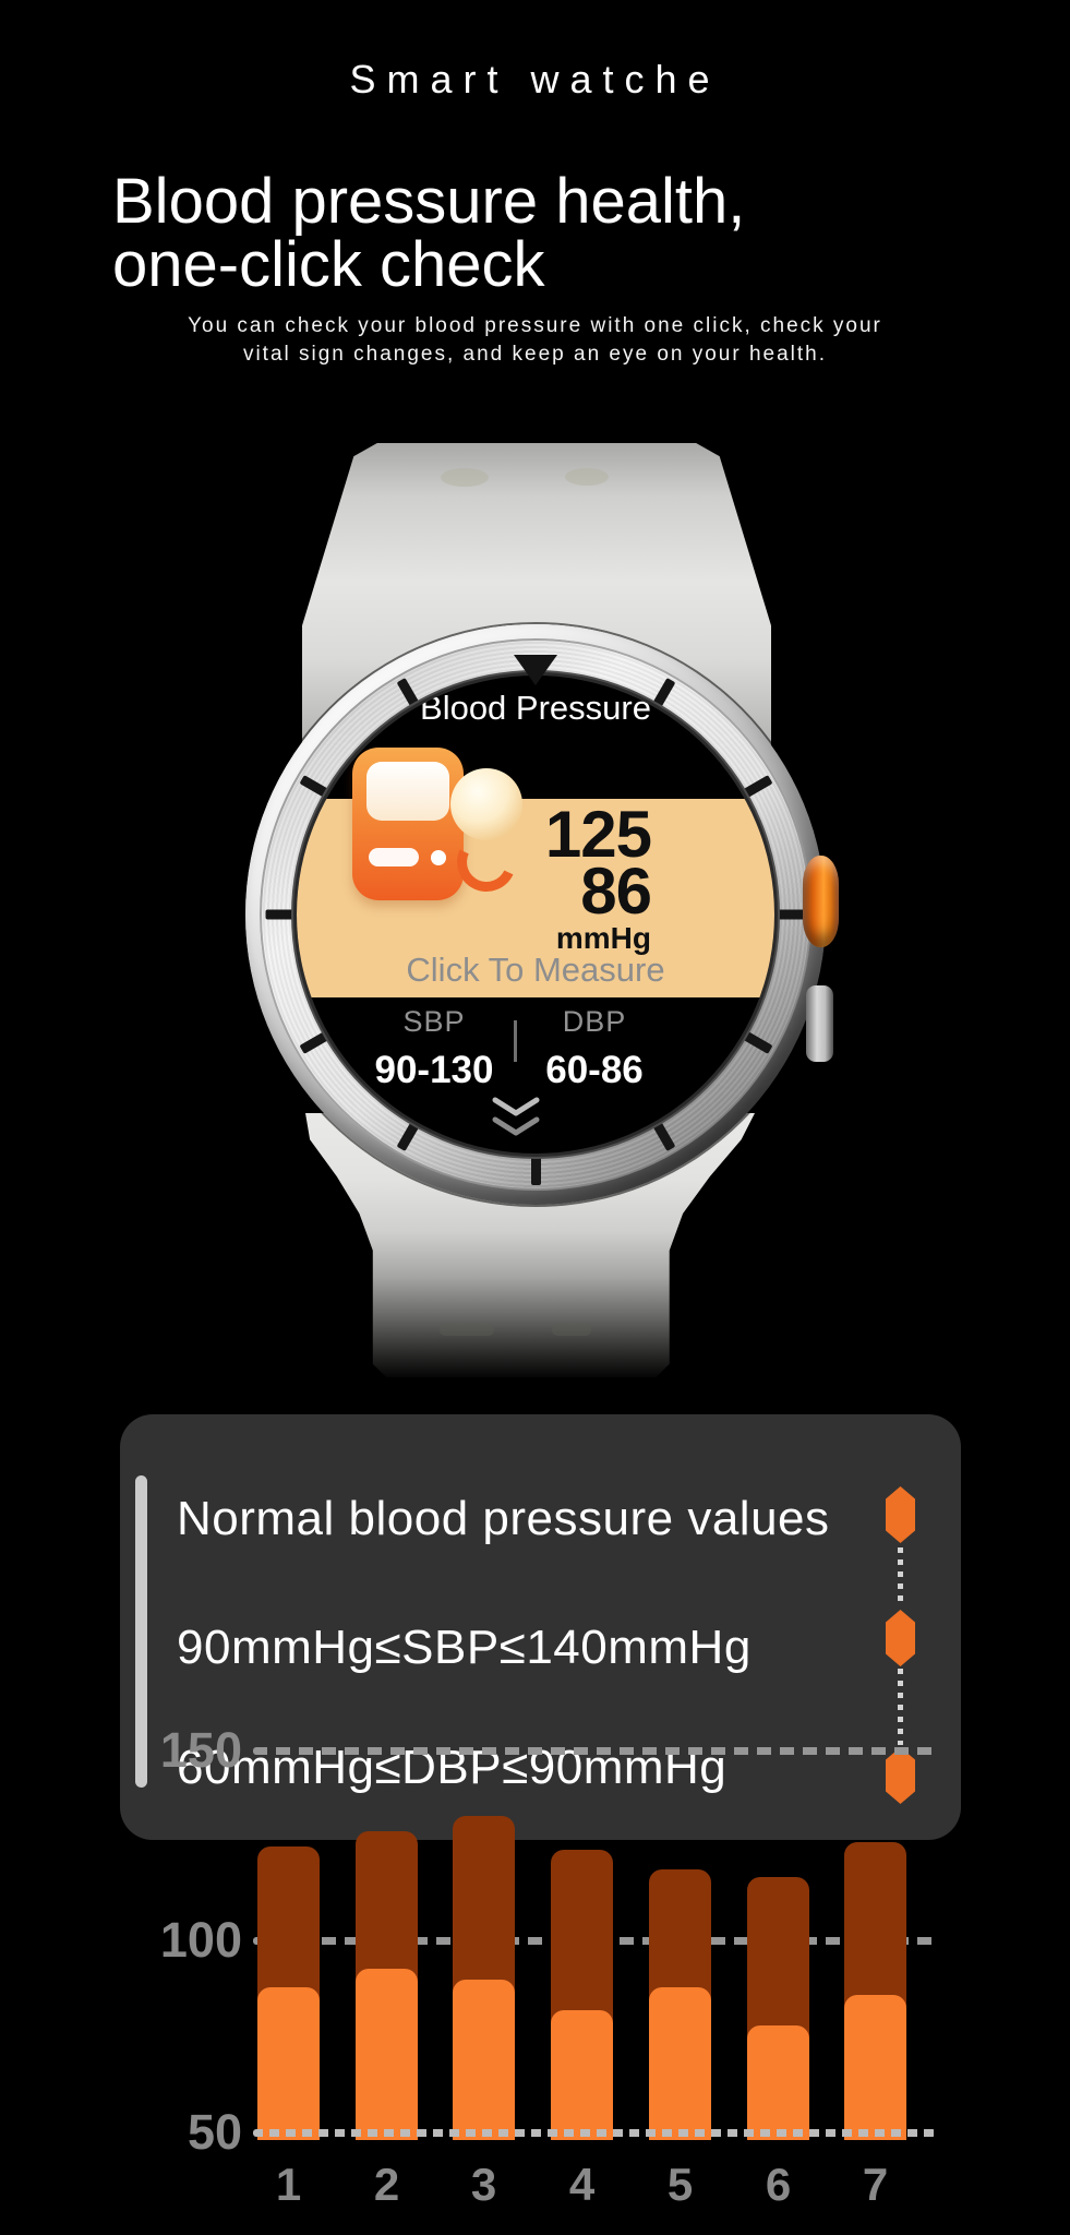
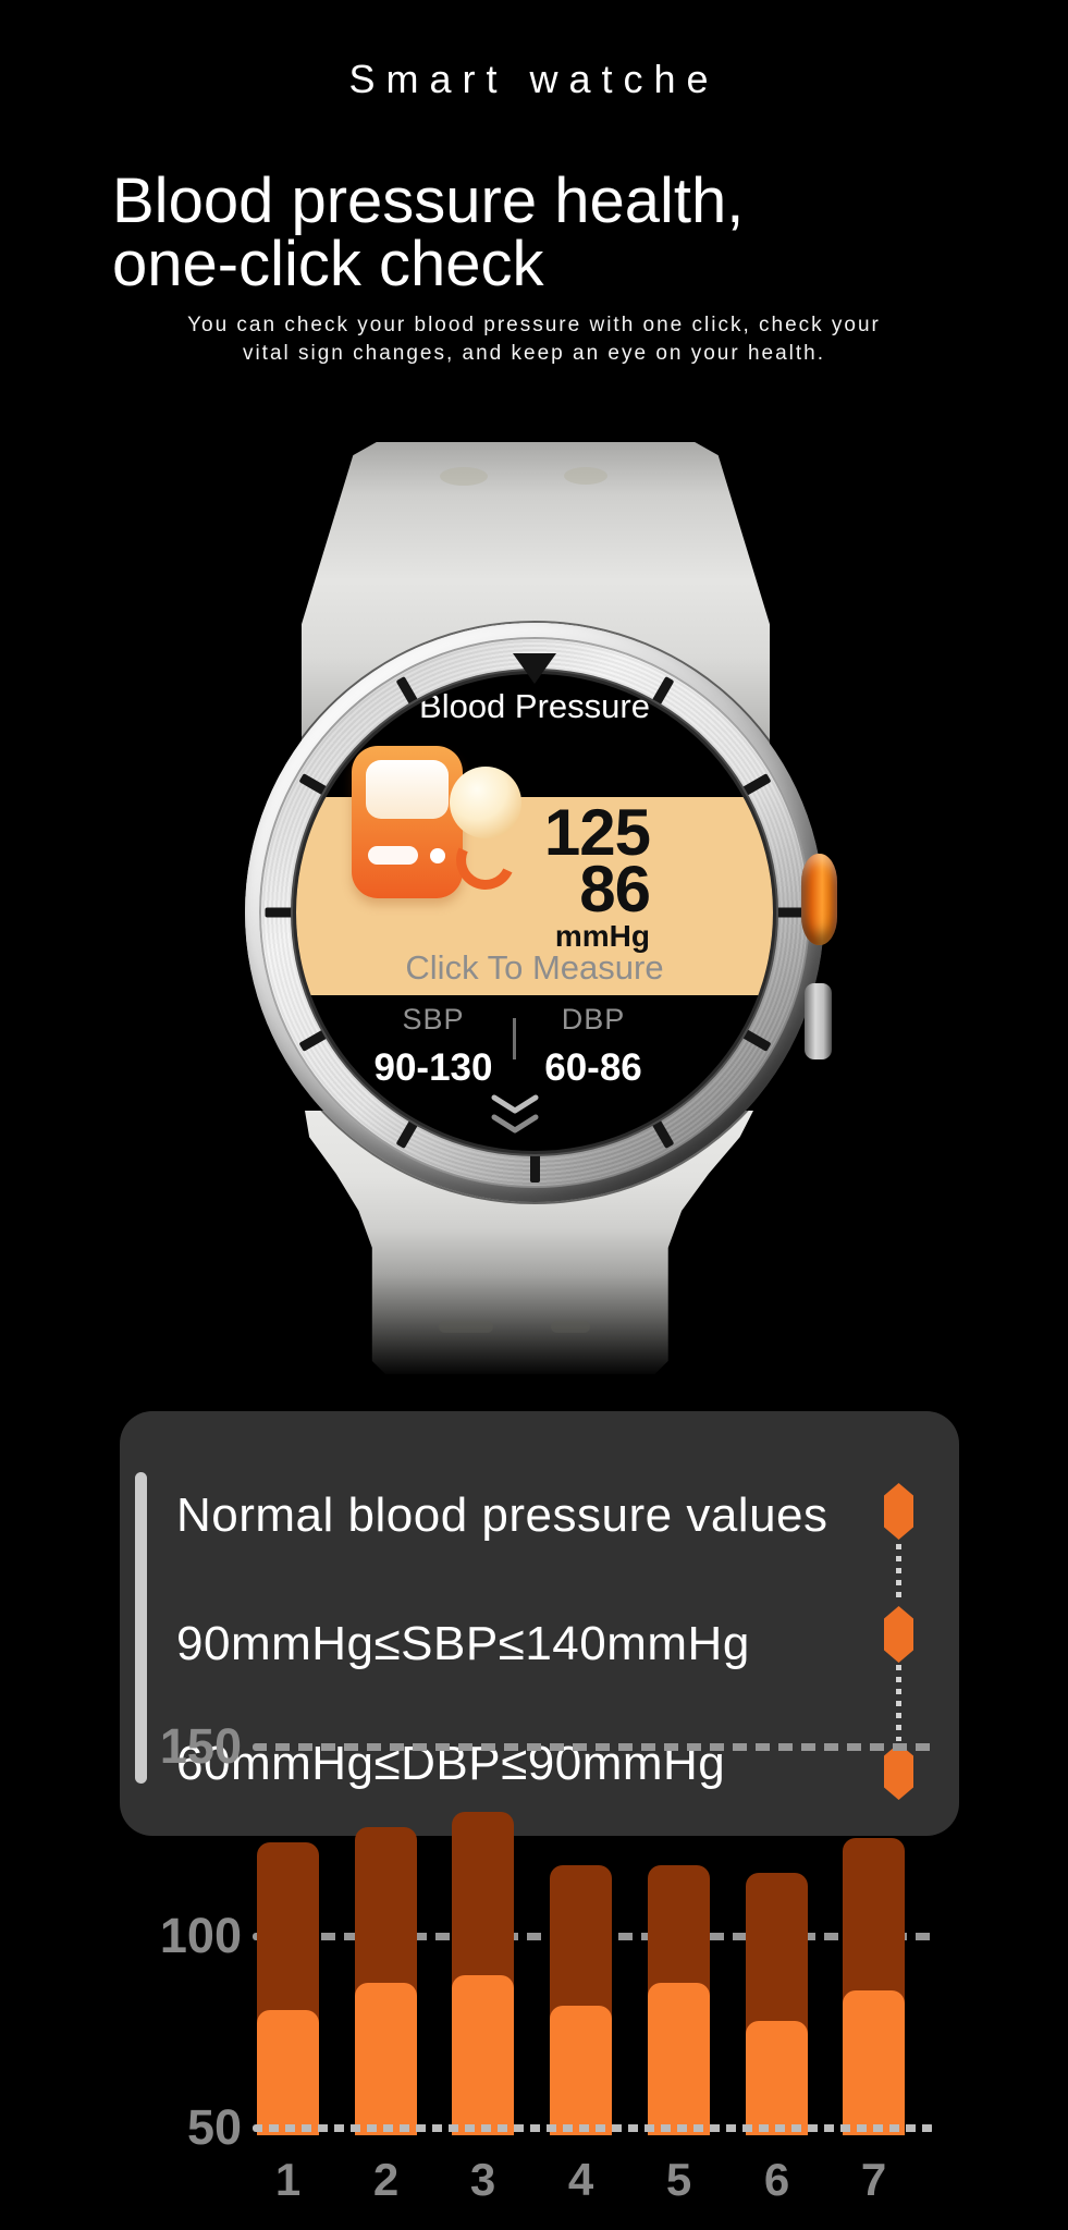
DBP/1: 88 -> 81
DBP/2: 93 -> 88
SBP/4: 124 -> 119
